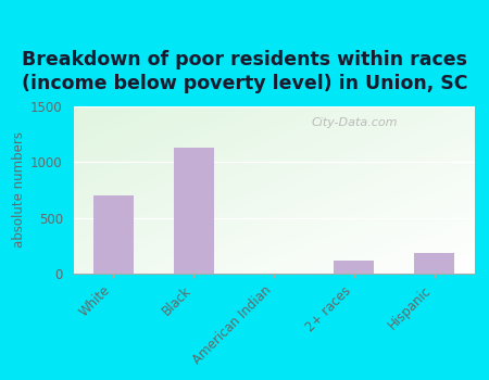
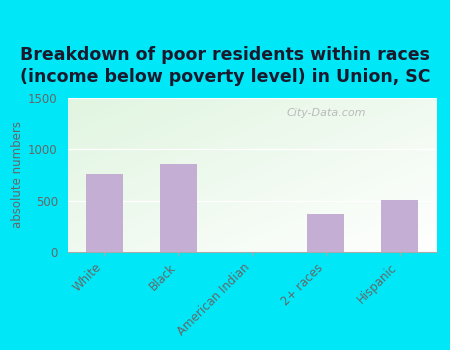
White: 700 -> 760
Black: 1130 -> 860
2+ races: 120 -> 370
Hispanic: 180 -> 510
